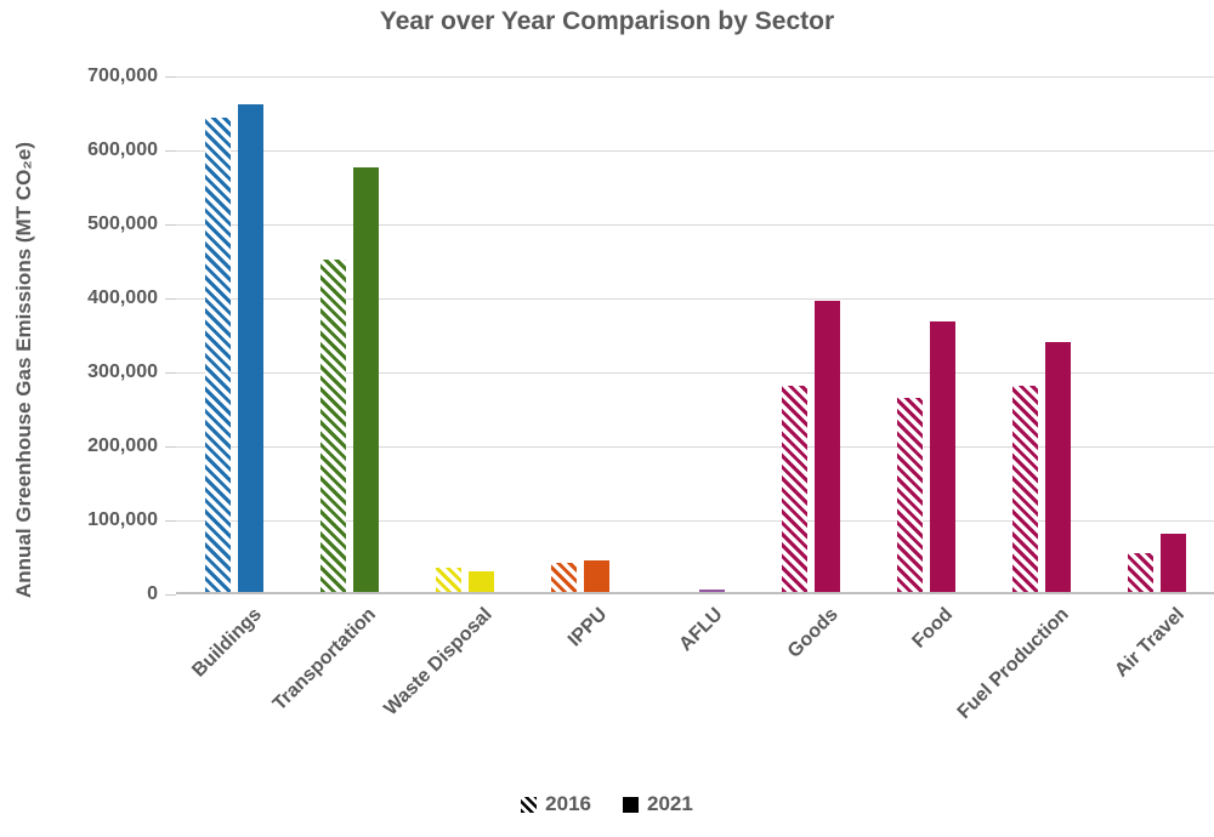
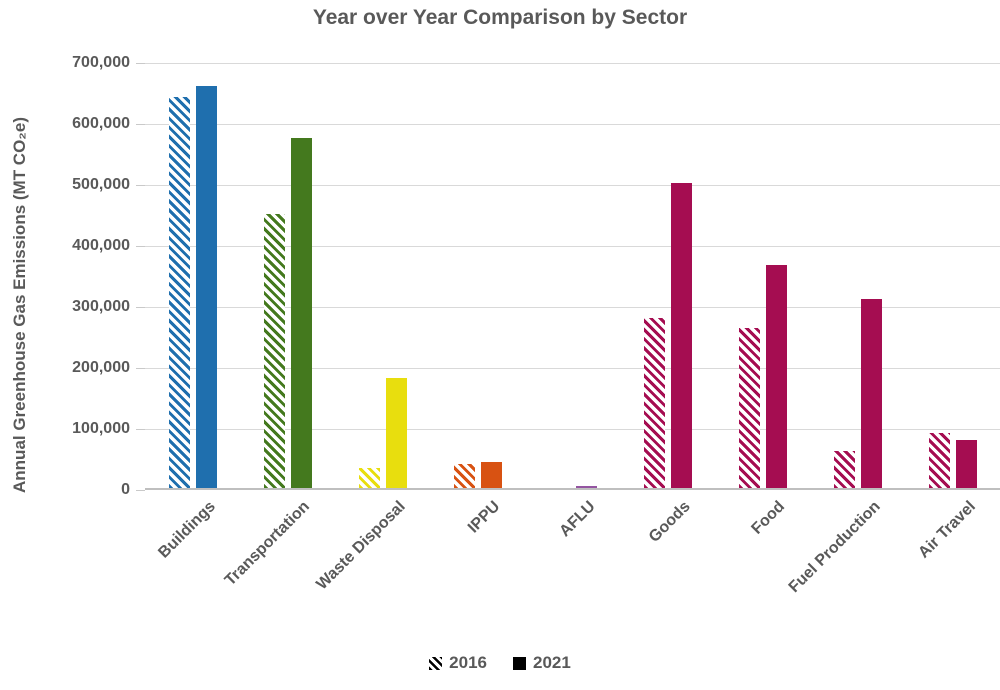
2021/Waste Disposal: 30000 -> 180000
2021/Goods: 390000 -> 500000
2016/Fuel Production: 280000 -> 60000
2021/Fuel Production: 340000 -> 310000
2016/Air Travel: 50000 -> 90000
